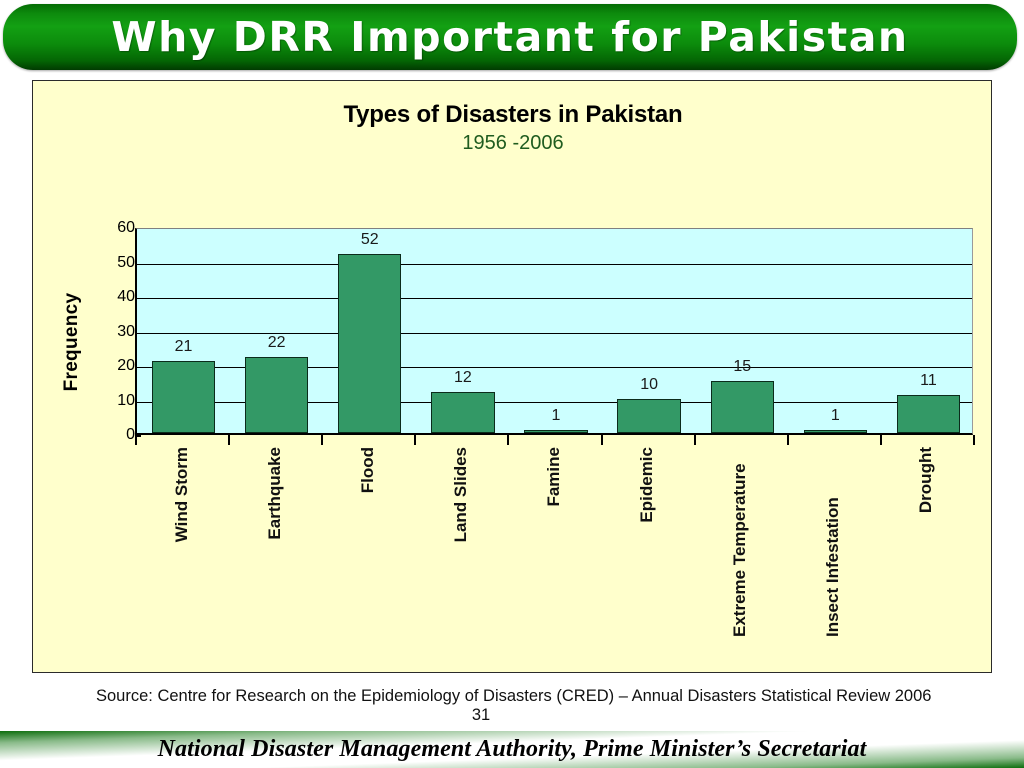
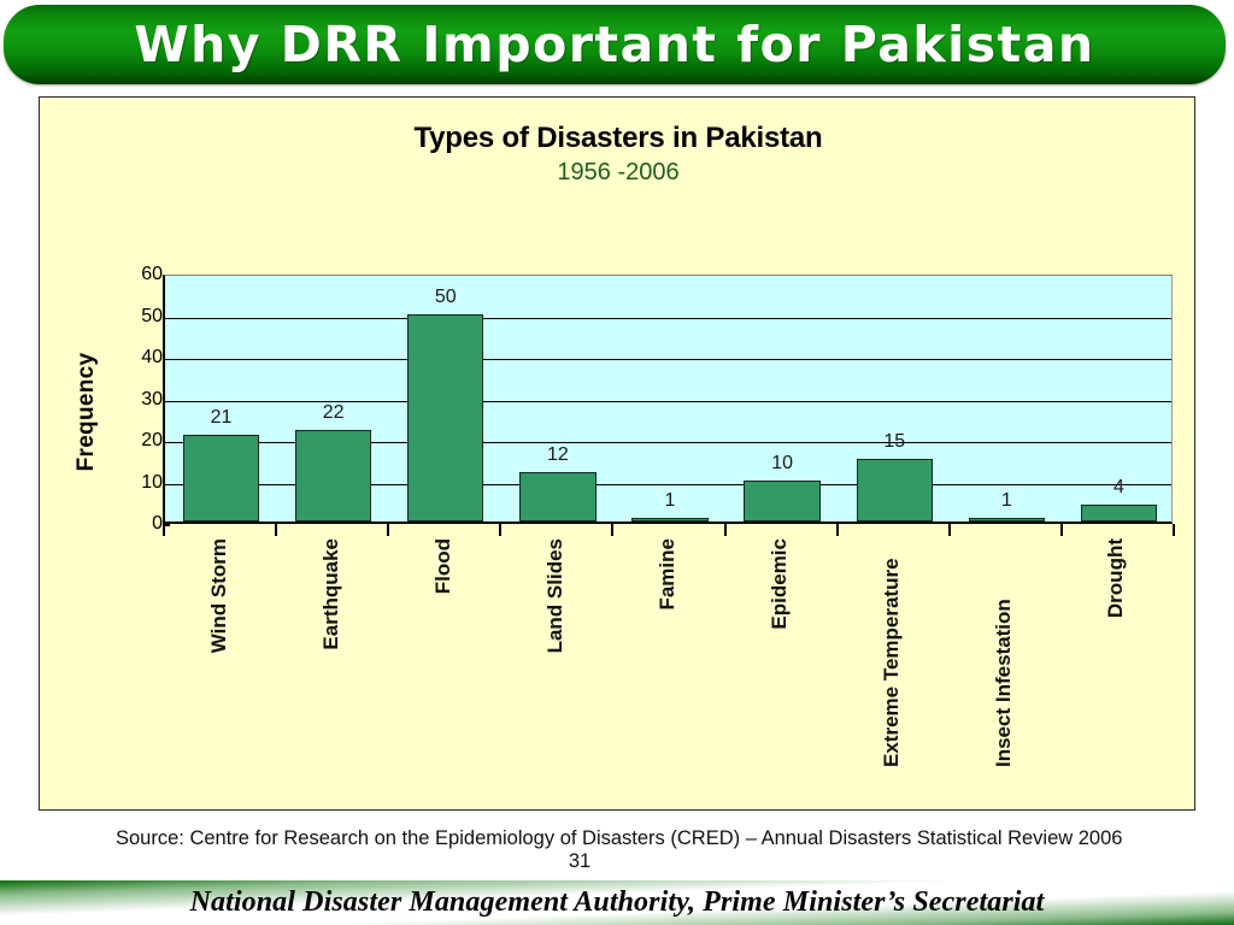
Flood: 52 -> 50
Drought: 11 -> 4
